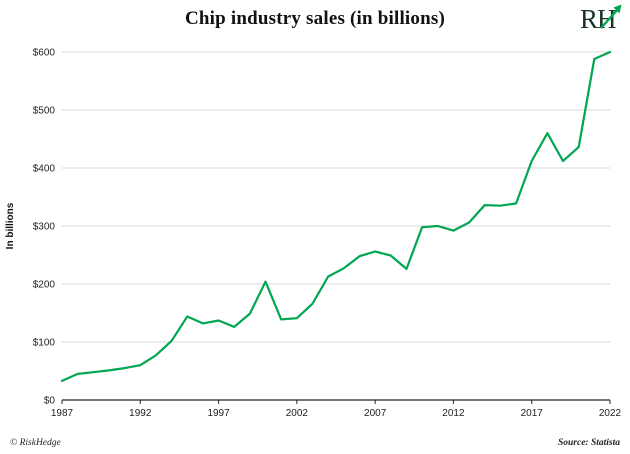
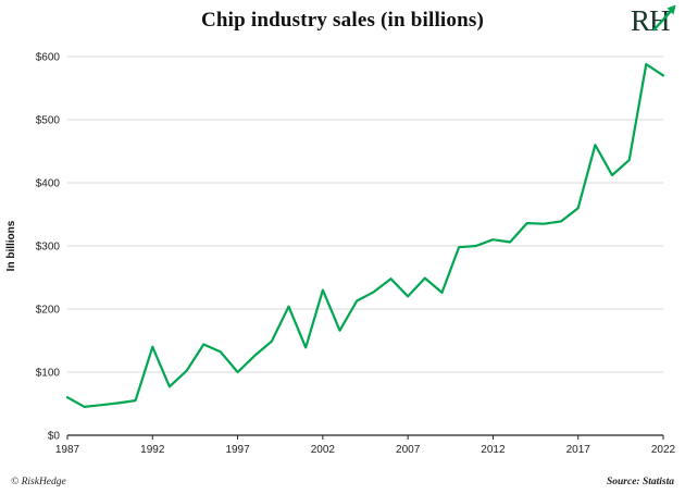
1987: $30 -> $60
1992: $60 -> $140
1997: $140 -> $100
2002: $140 -> $230
2007: $260 -> $220
2012: $290 -> $310
2017: $410 -> $360
2022: $600 -> $570
